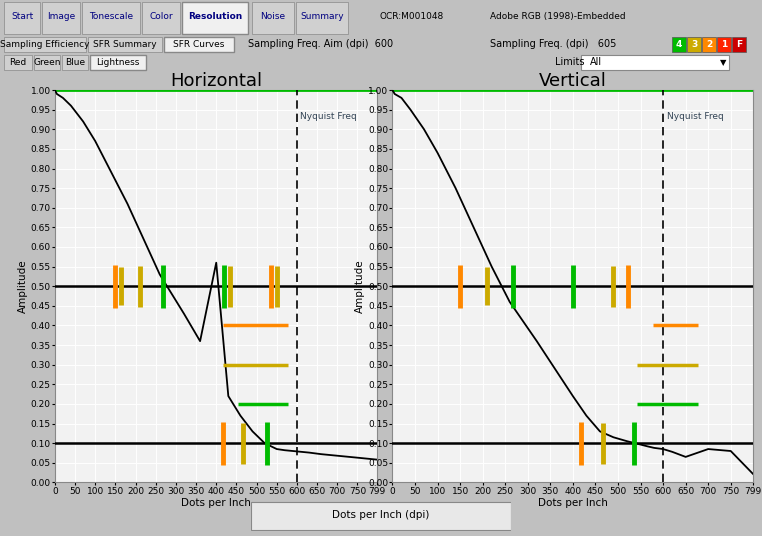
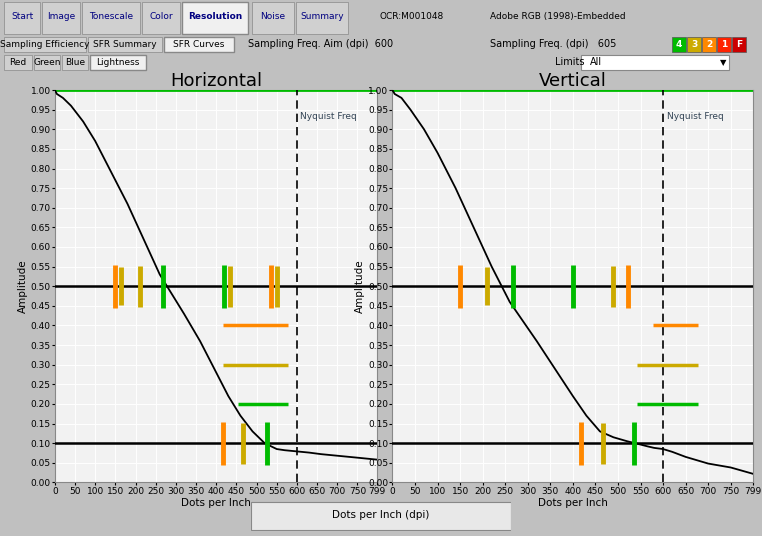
Horizontal/400: 0.560 -> 0.280
Vertical/700: 0.085 -> 0.048
Vertical/750: 0.080 -> 0.038
